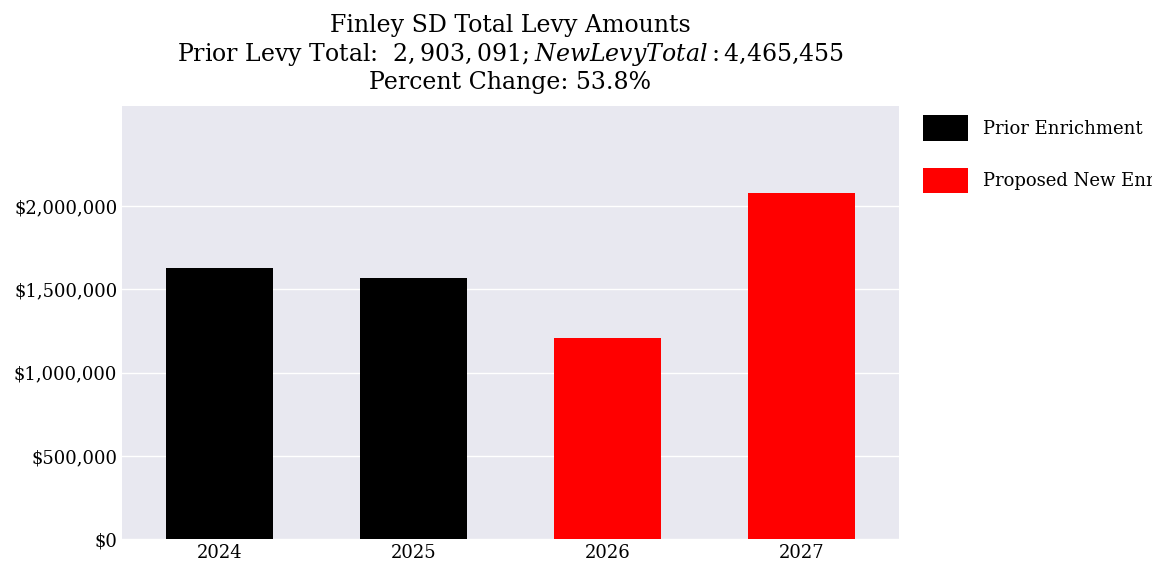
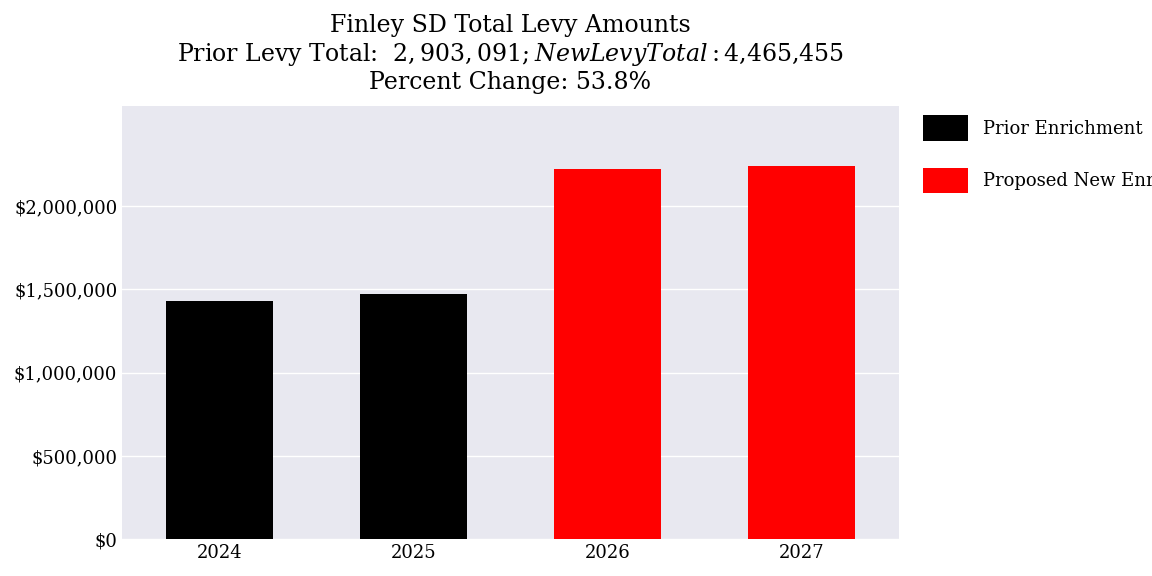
2024: $1,630,000 -> $1,430,000
2025: $1,570,000 -> $1,470,000
2026: $1,210,000 -> $2,220,000
2027: $2,080,000 -> $2,240,000
